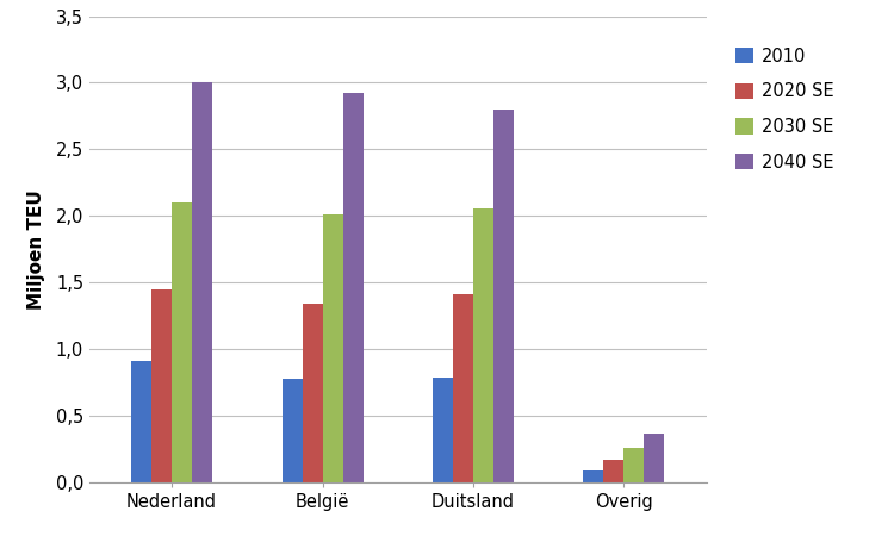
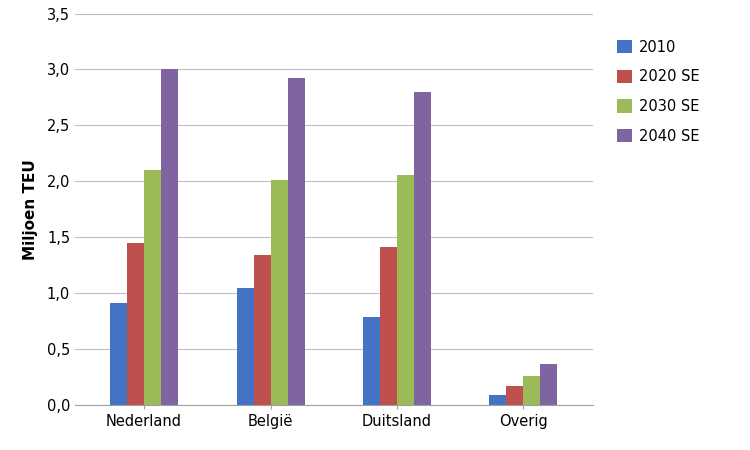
2010/België: 0,78 -> 1,05
